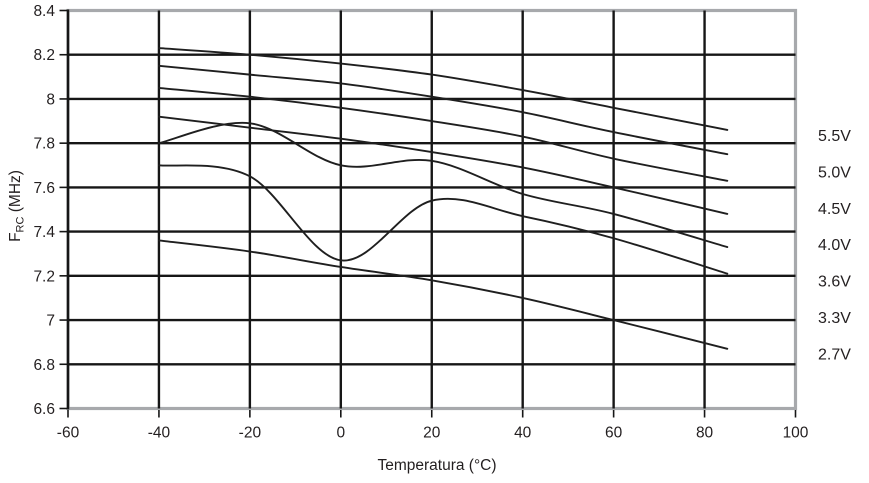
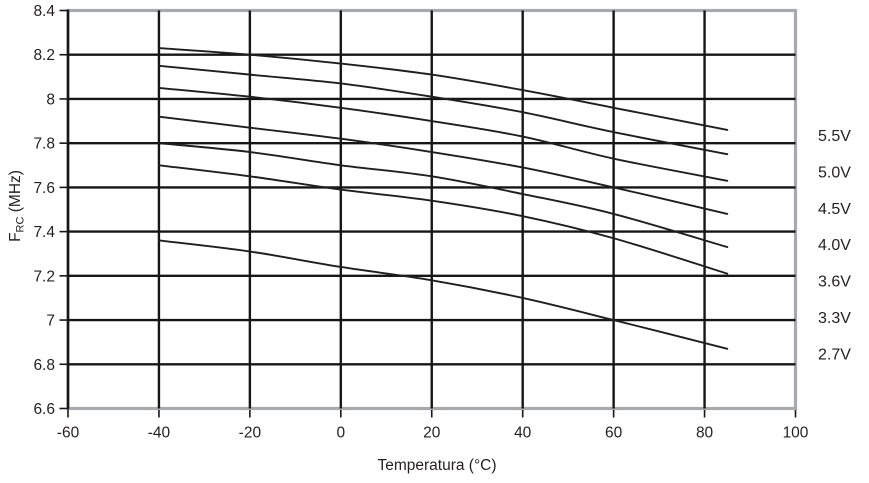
3.6V/-20: 7.89 -> 7.76
3.3V/0: 7.27 -> 7.59
3.6V/20: 7.72 -> 7.65
